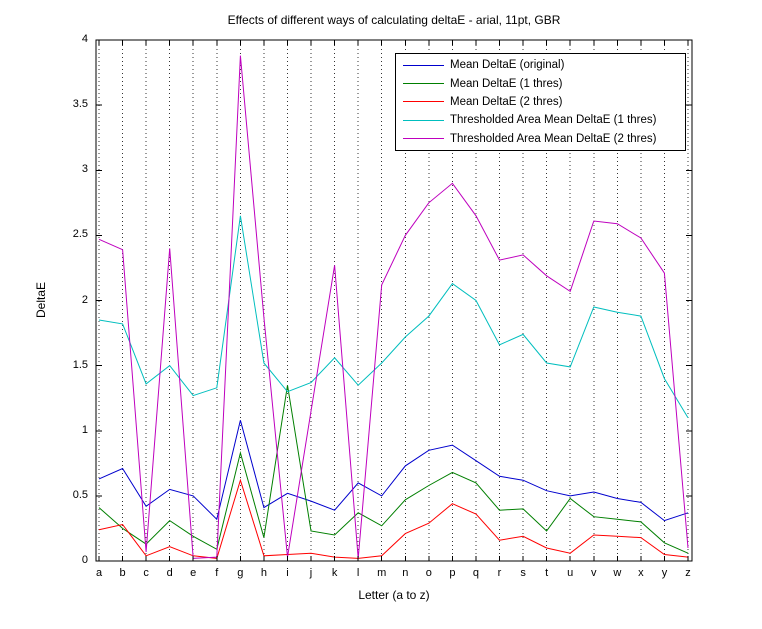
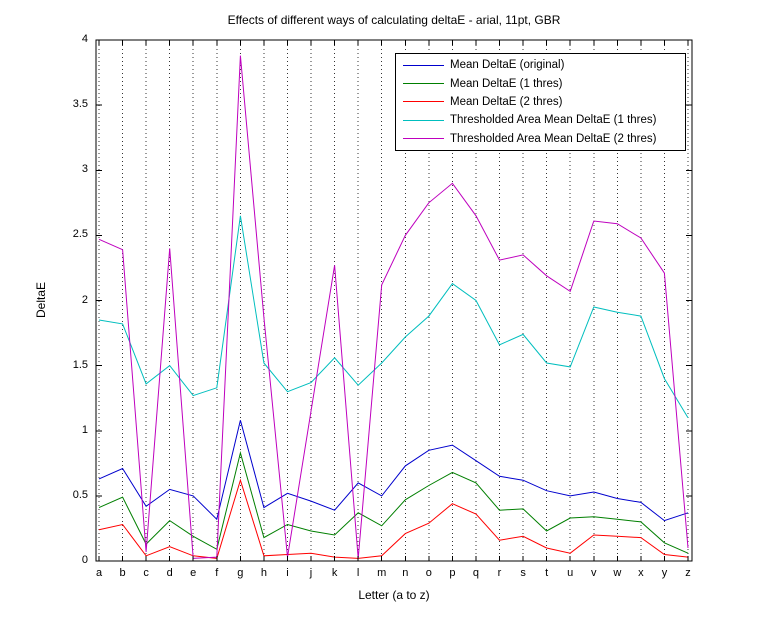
Mean DeltaE (1 thres)/b: 0.25 -> 0.49
Mean DeltaE (1 thres)/i: 1.35 -> 0.28
Mean DeltaE (1 thres)/u: 0.48 -> 0.33
